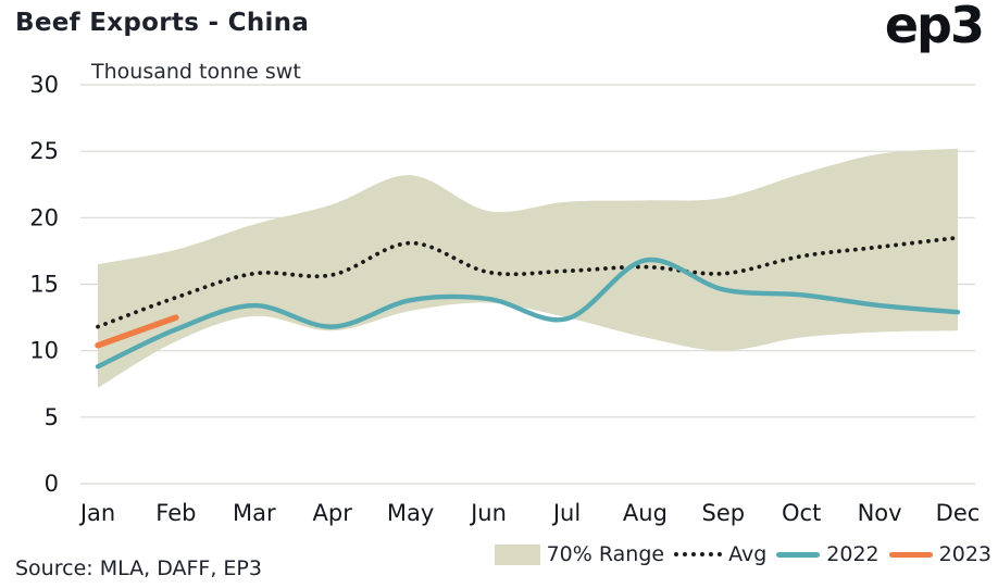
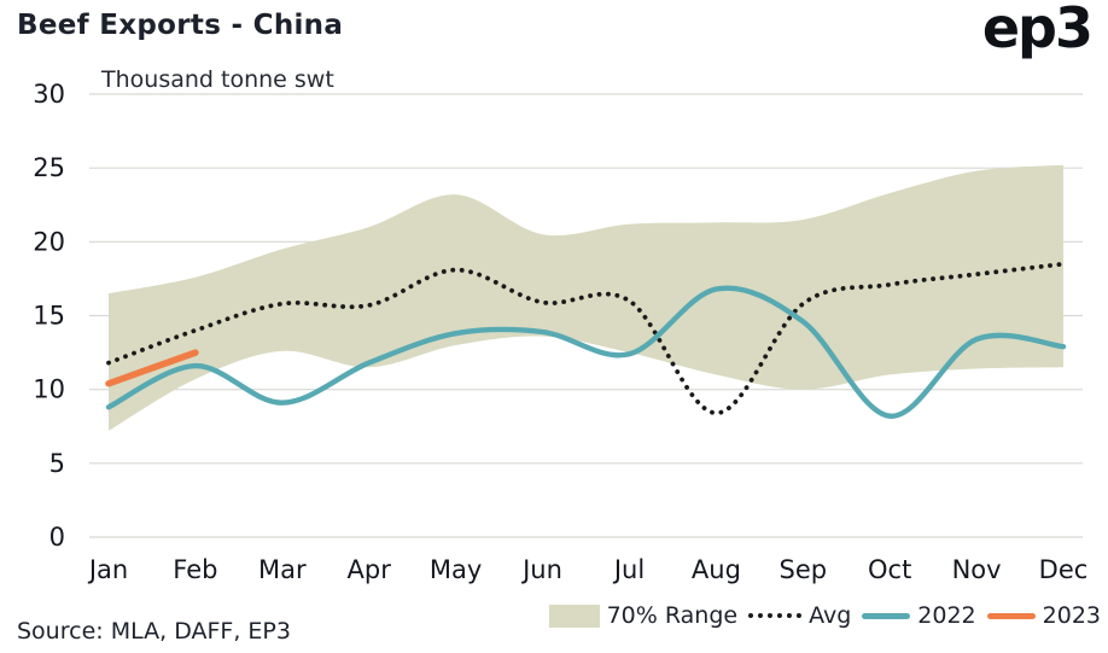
2022/Mar: 13.4 -> 9.1
Avg/Aug: 16.3 -> 8.4
2022/Oct: 14.2 -> 8.2
